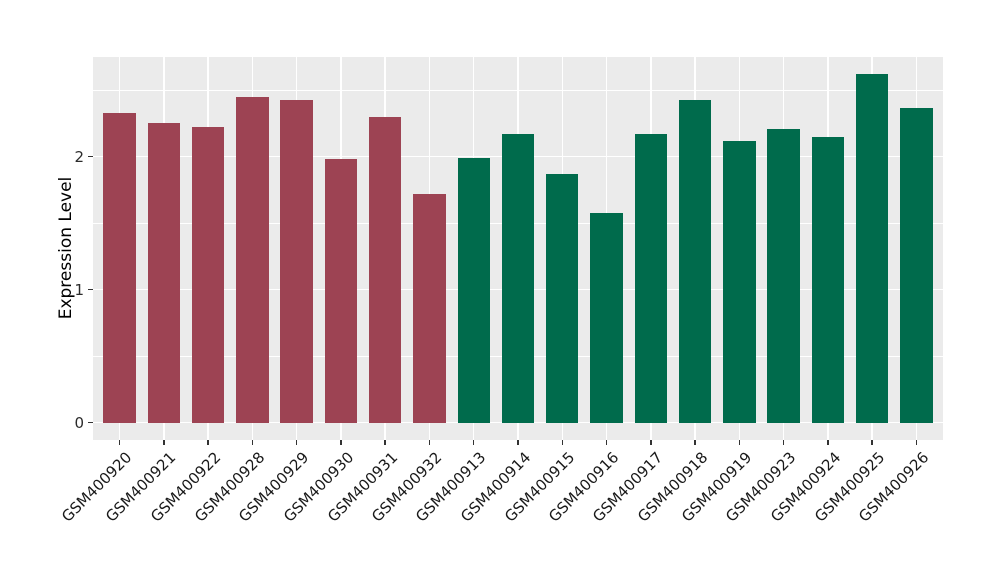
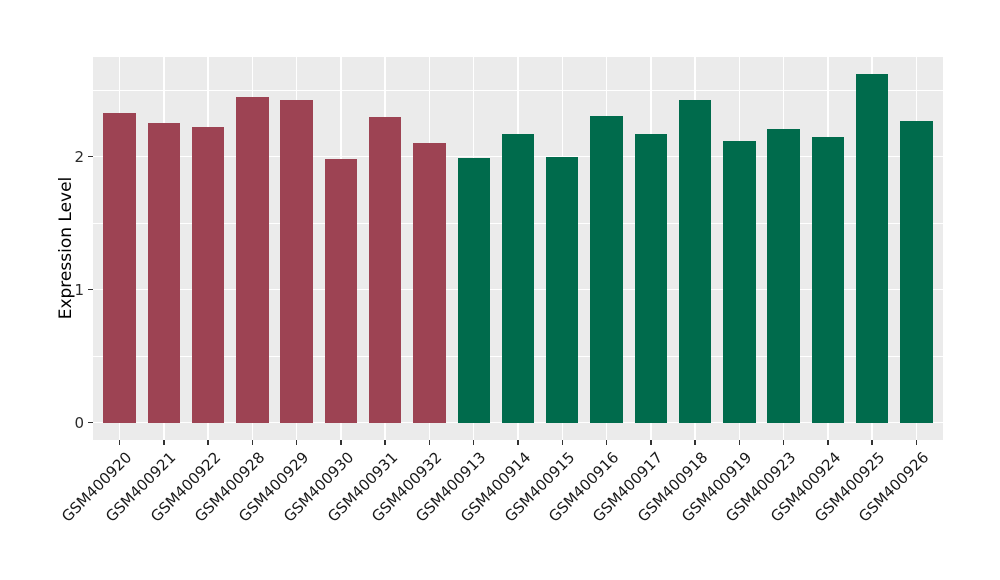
GSM400932: 1.72 -> 2.10
GSM400915: 1.87 -> 2.00
GSM400916: 1.58 -> 2.31
GSM400926: 2.37 -> 2.27
